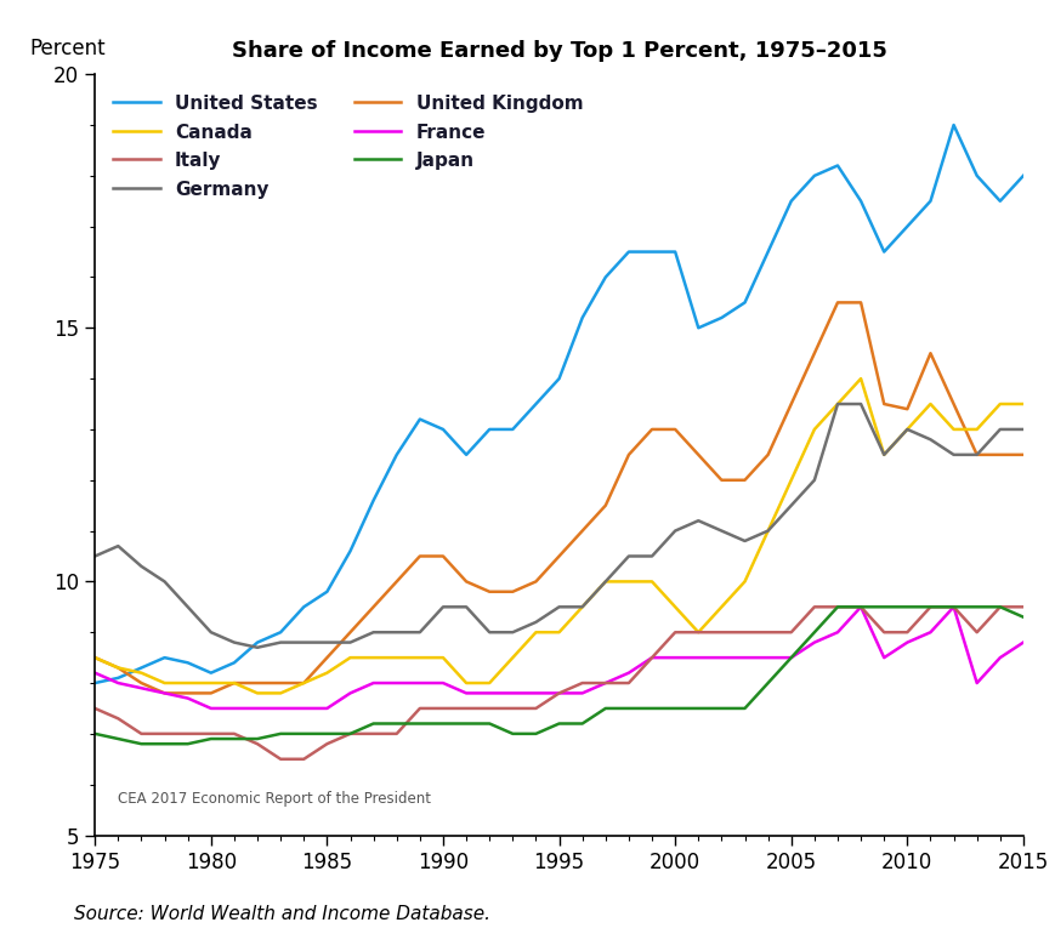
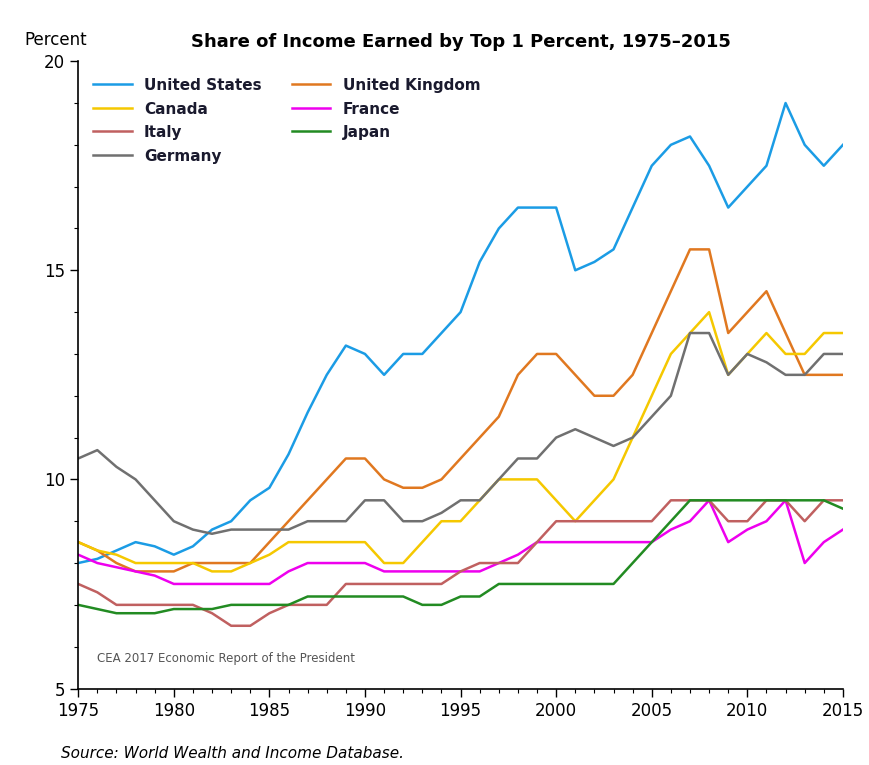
United Kingdom/2010: 13.4 -> 14.0
